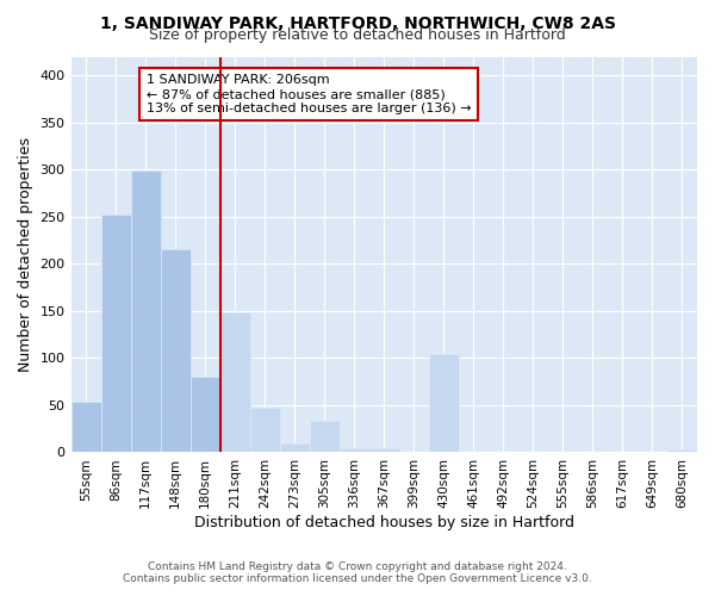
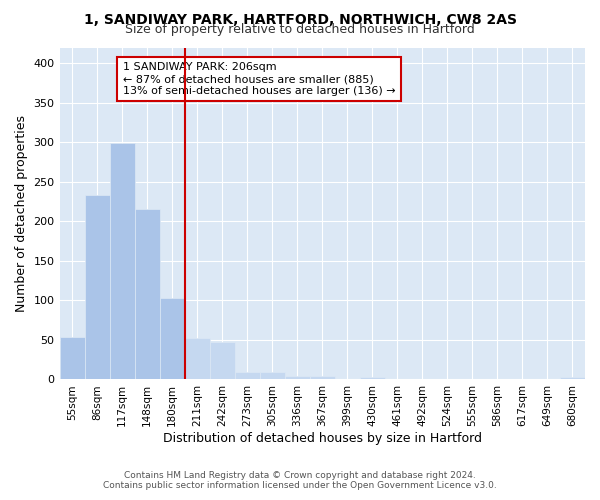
86sqm: 252 -> 233
180sqm: 80 -> 103
211sqm: 148 -> 52
305sqm: 34 -> 10
430sqm: 104 -> 3
